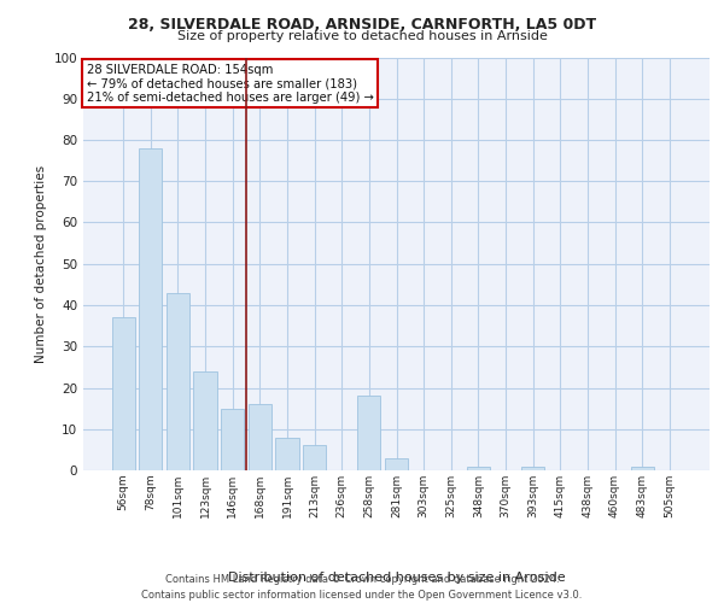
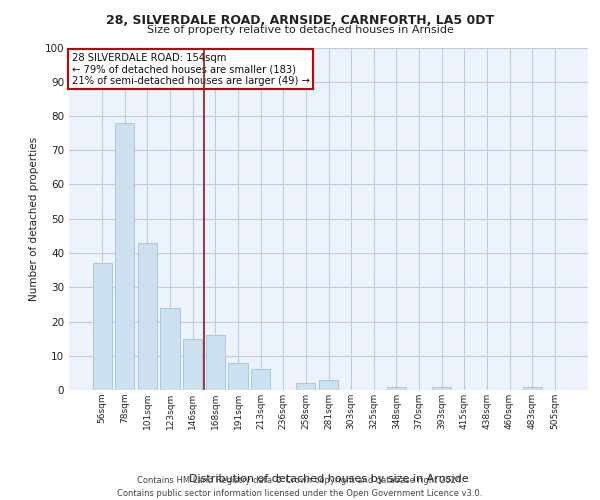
258sqm: 18 -> 2
